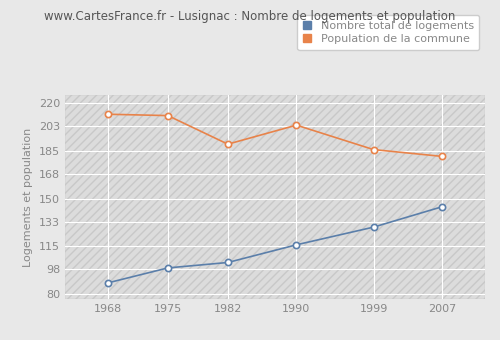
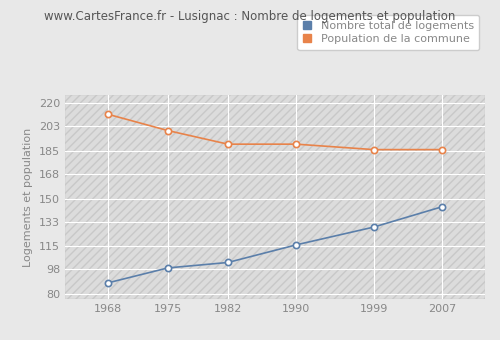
Population de la commune/1975: 211 -> 200
Population de la commune/1990: 204 -> 190
Population de la commune/2007: 181 -> 186
